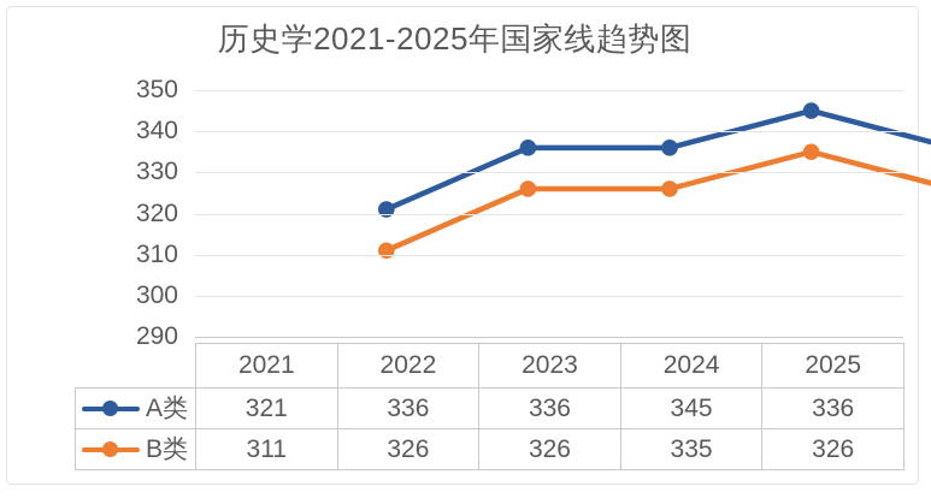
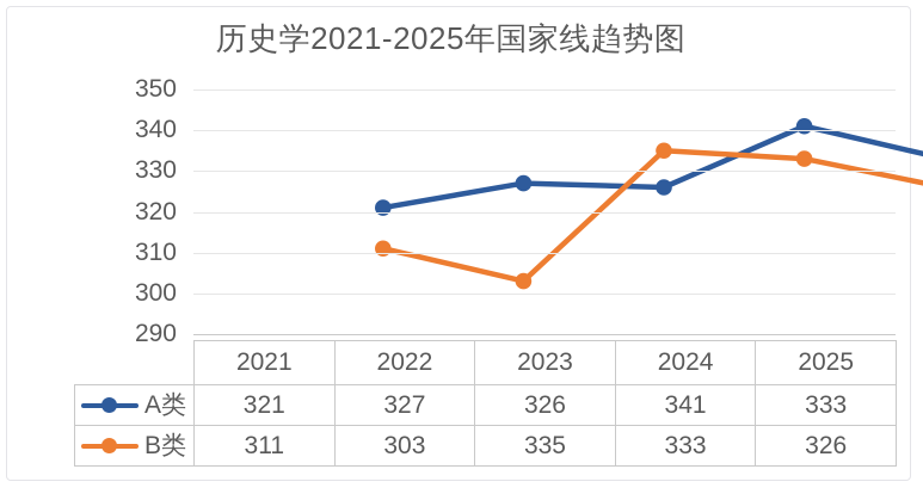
A类/2022: 336 -> 327
B类/2022: 326 -> 303
A类/2023: 336 -> 326
B类/2023: 326 -> 335
A类/2024: 345 -> 341
B类/2024: 335 -> 333
A类/2025: 336 -> 333
